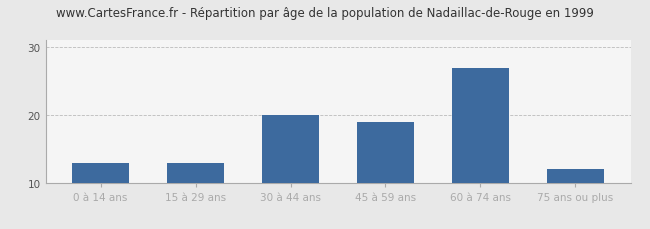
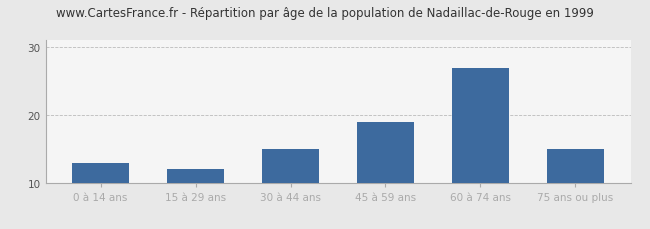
15 à 29 ans: 13 -> 12
30 à 44 ans: 20 -> 15
75 ans ou plus: 12 -> 15
